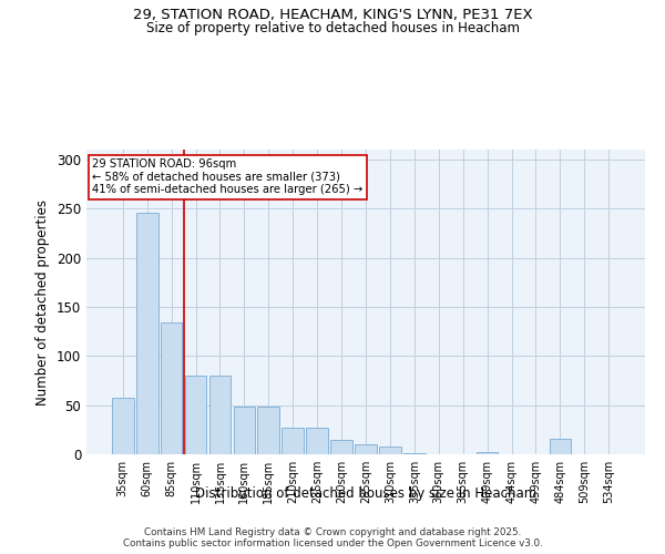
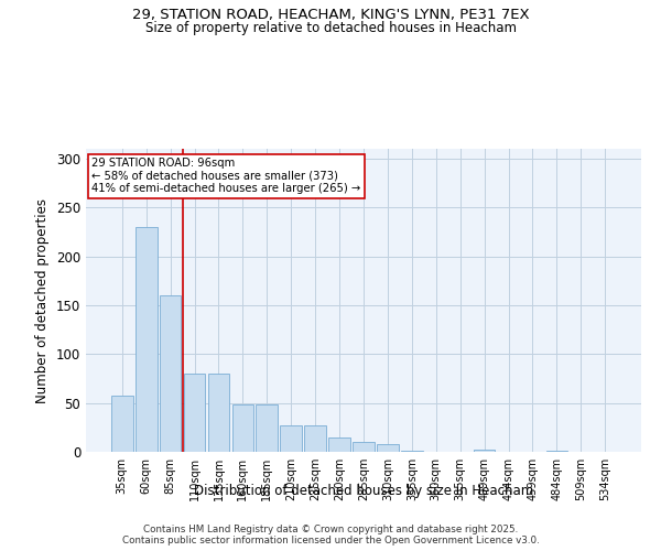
60sqm: 246 -> 230
85sqm: 134 -> 160
484sqm: 16 -> 1
